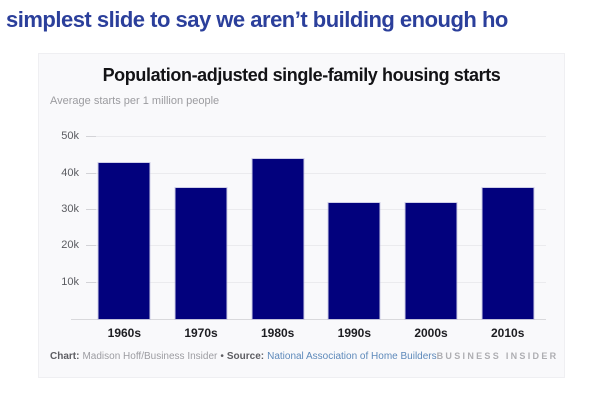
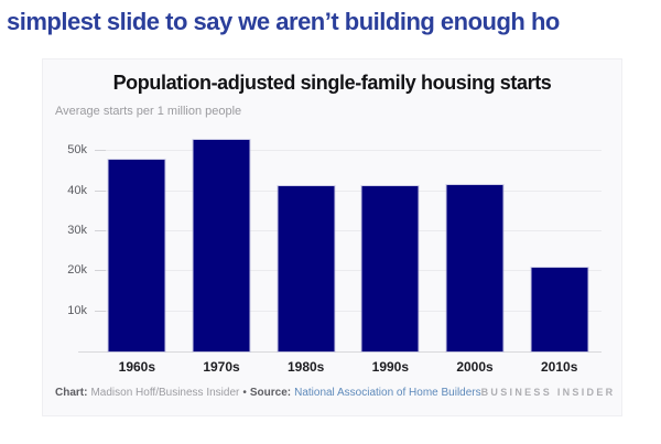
1960s: 43k -> 48k
1970s: 36k -> 53k
1980s: 44k -> 41k
1990s: 32k -> 41k
2000s: 32k -> 42k
2010s: 36k -> 21k
